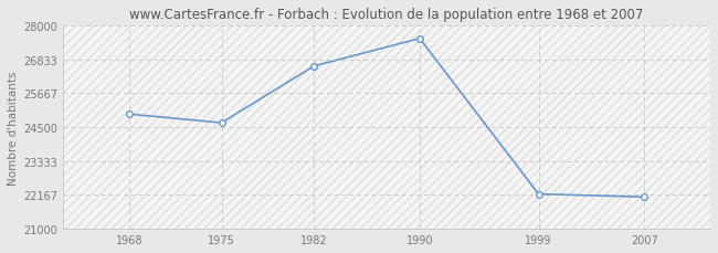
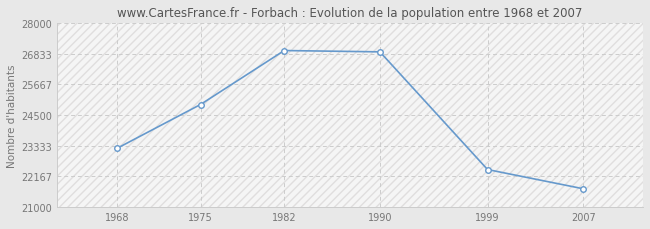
1968: 24950 -> 23230
1975: 24650 -> 24900
1982: 26600 -> 26950
1990: 27550 -> 26900
1999: 22200 -> 22430
2007: 22100 -> 21700
